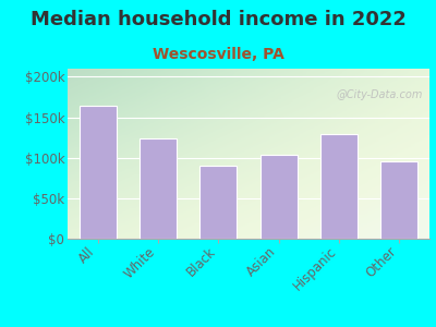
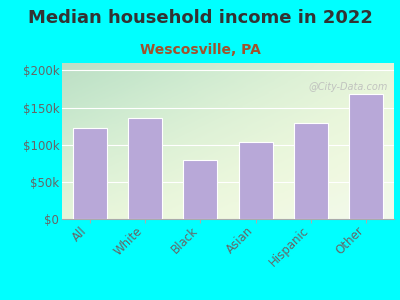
All: $164k -> $123k
White: $124k -> $136k
Black: $90k -> $80k
Other: $96k -> $168k
